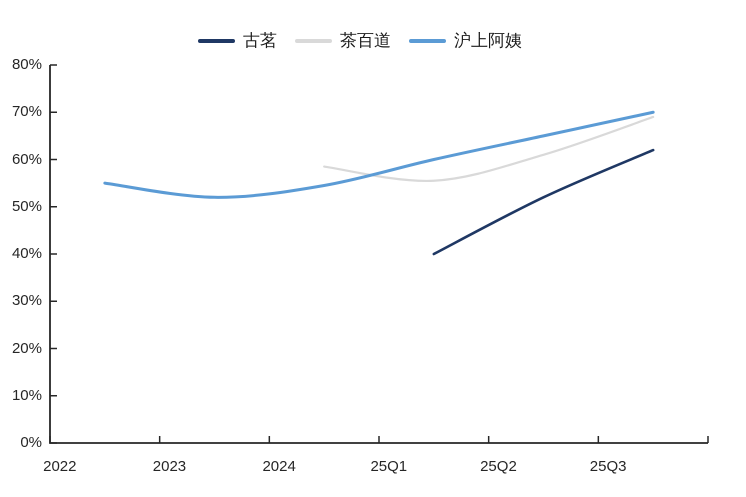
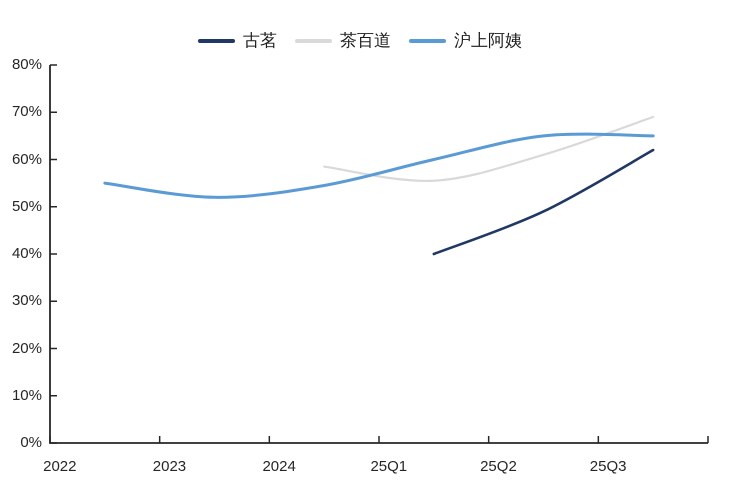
古茗/25Q2: 52% -> 49%
沪上阿姨/25Q3: 70% -> 65%
